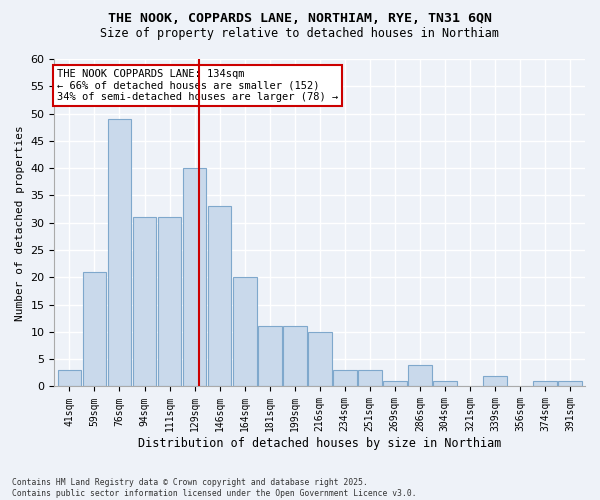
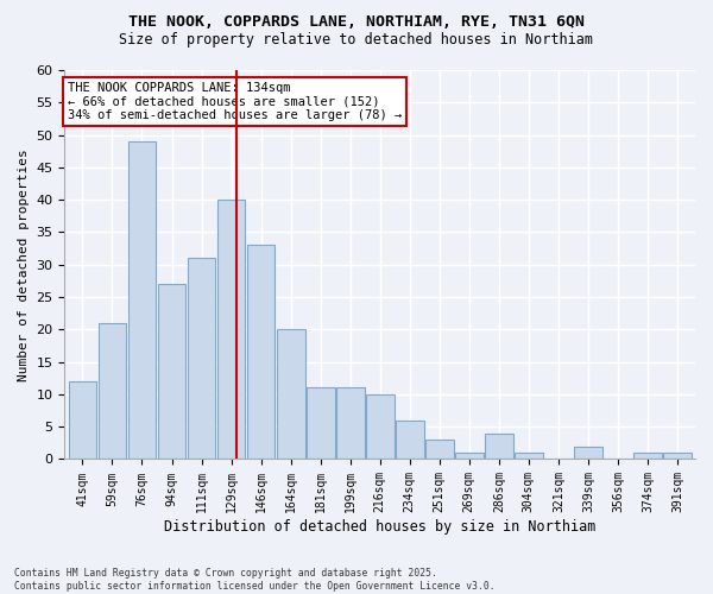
41sqm: 3 -> 12
94sqm: 31 -> 27
234sqm: 3 -> 6
